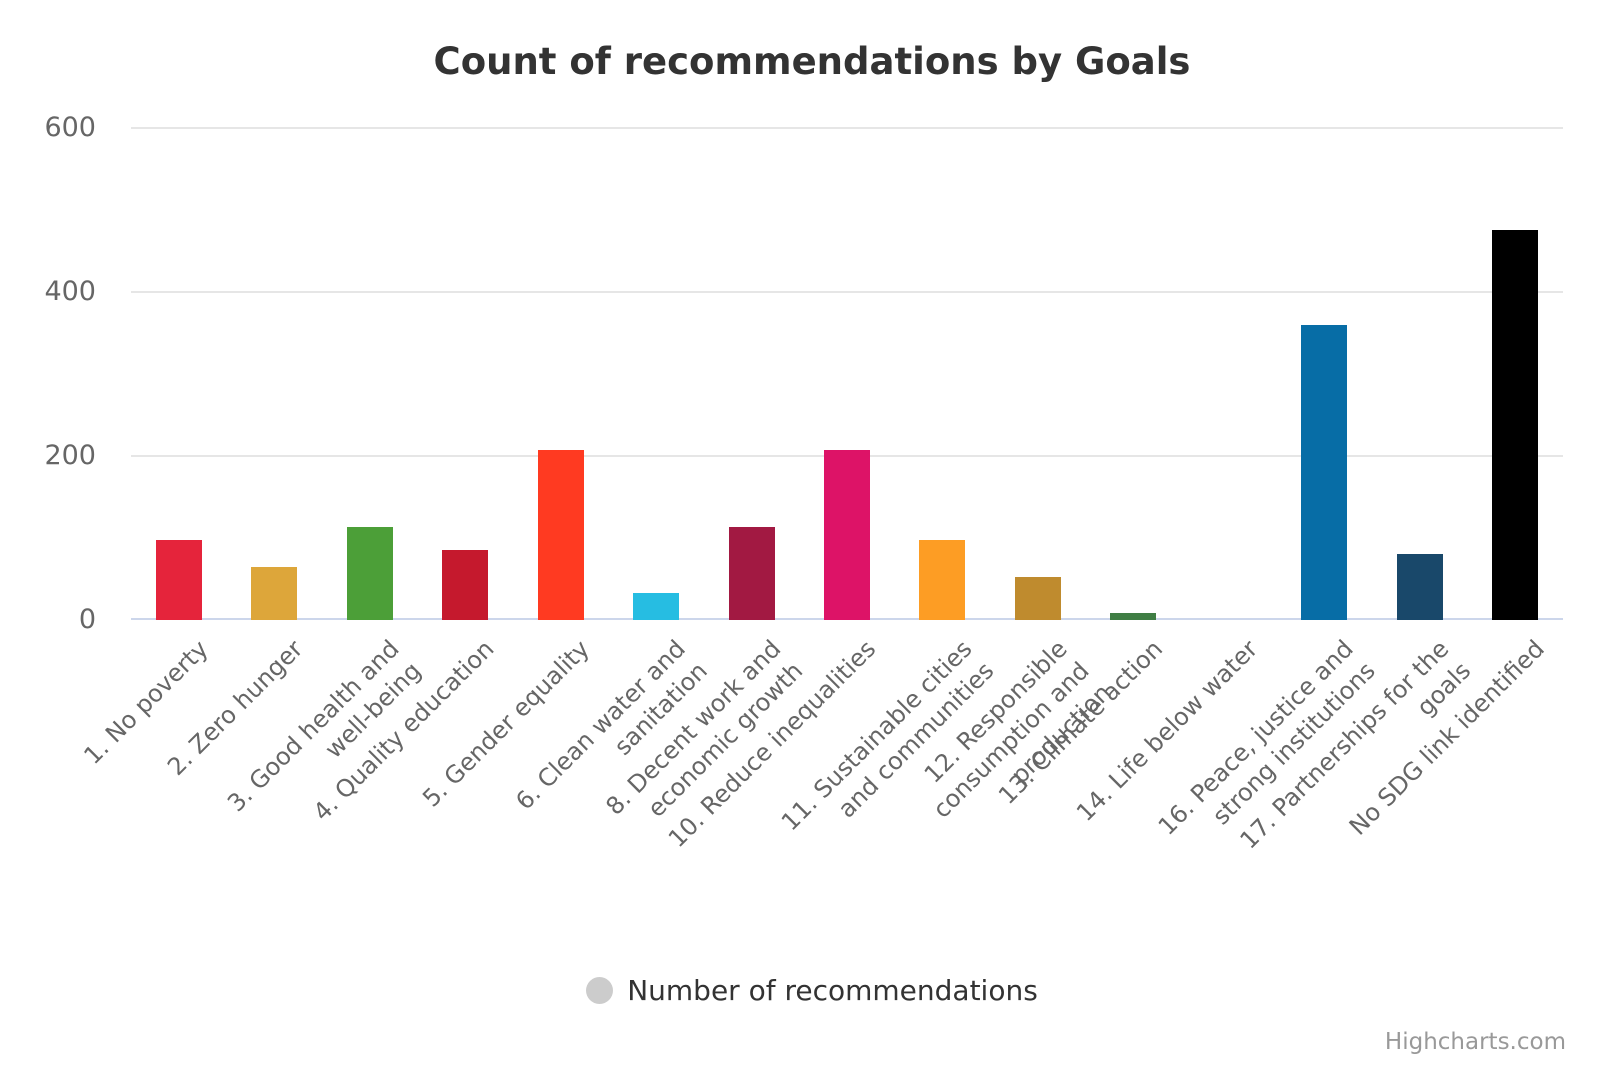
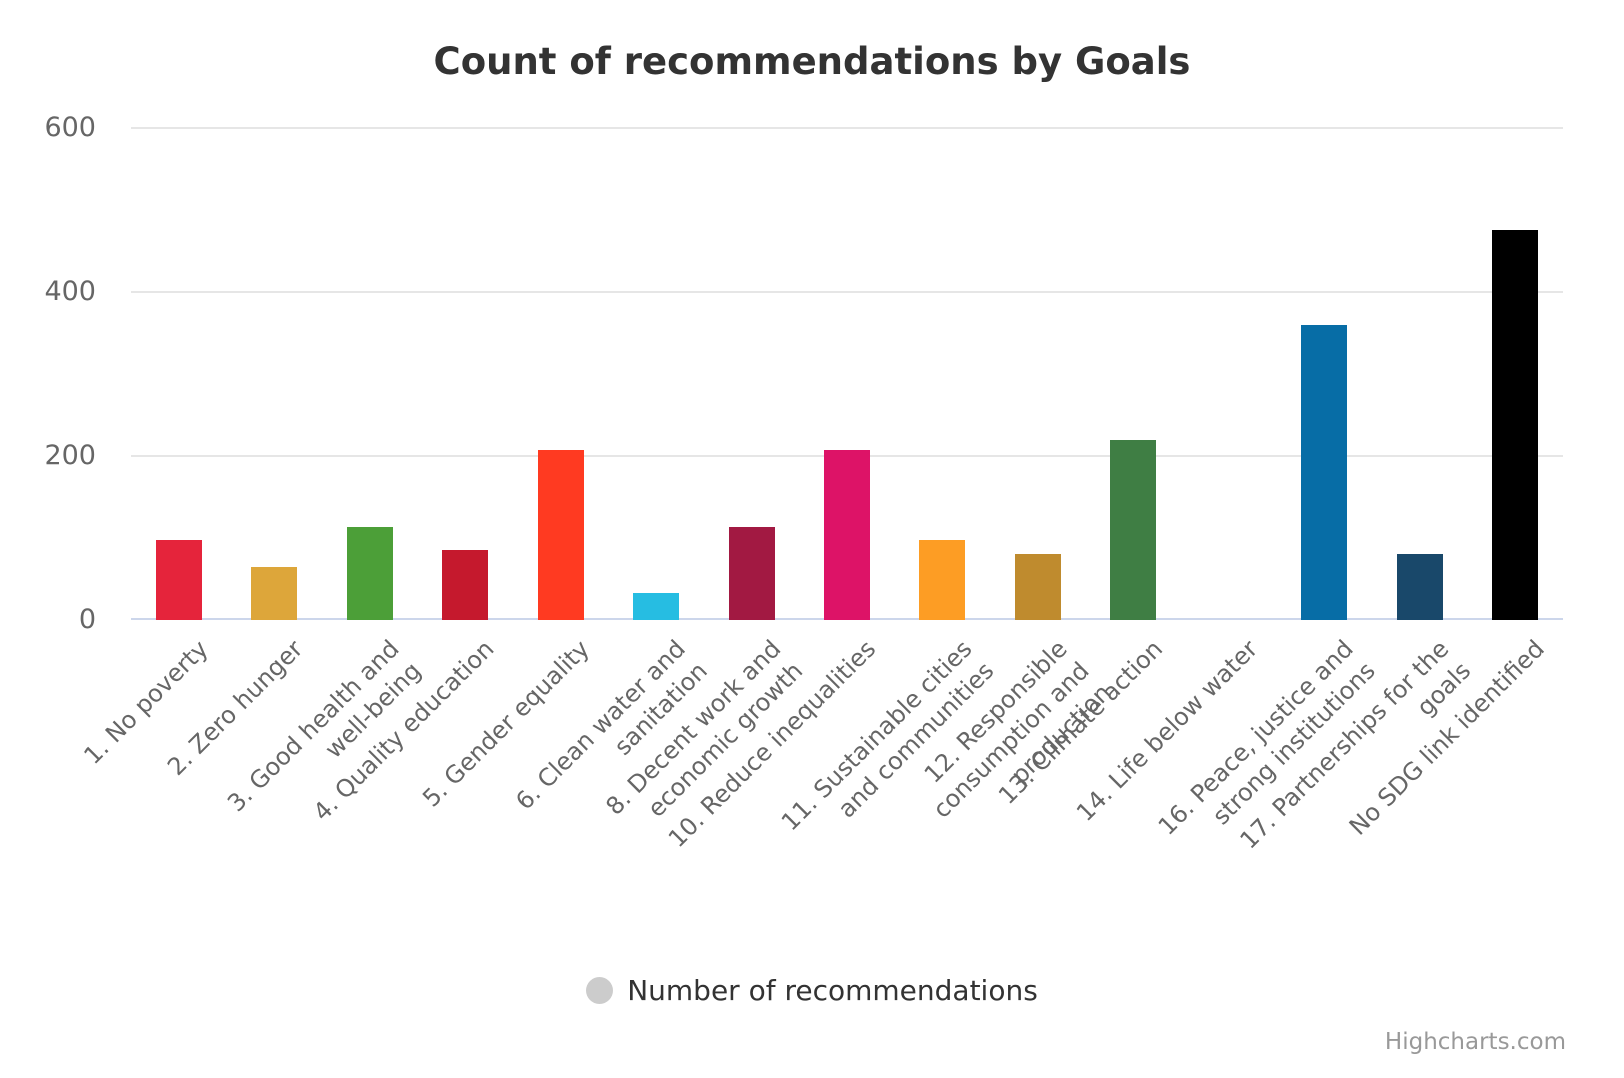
12. Responsible consumption and production: 50 -> 80
13. Climate action: 10 -> 220
